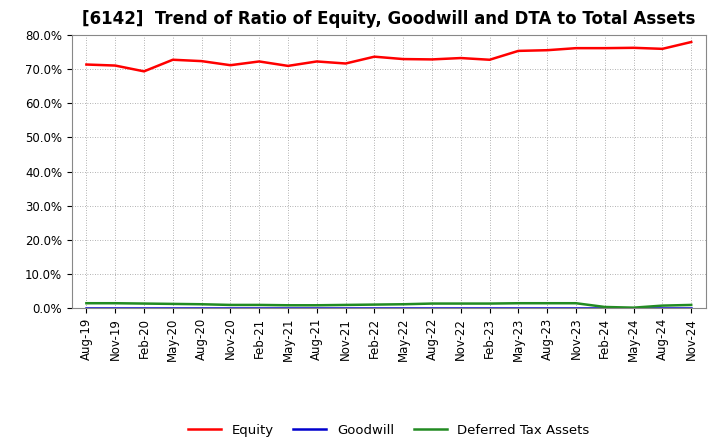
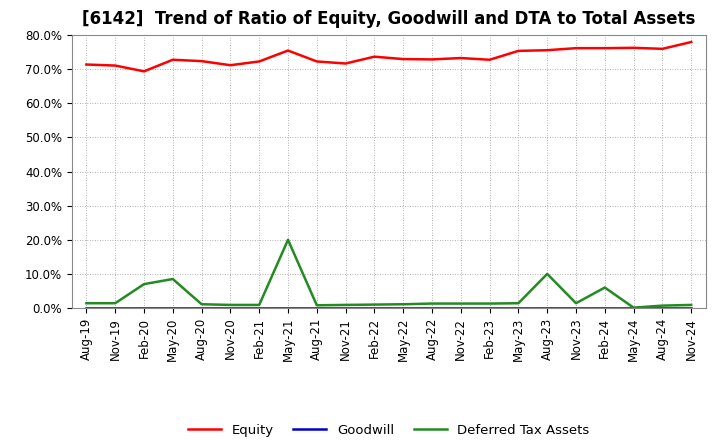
Deferred Tax Assets/Feb-20: 1.3% -> 7.0%
Deferred Tax Assets/May-20: 1.2% -> 8.5%
Equity/May-21: 71.0% -> 75.5%
Deferred Tax Assets/May-21: 0.8% -> 20.0%
Deferred Tax Assets/Aug-23: 1.4% -> 10.0%
Deferred Tax Assets/Feb-24: 0.3% -> 6.0%
